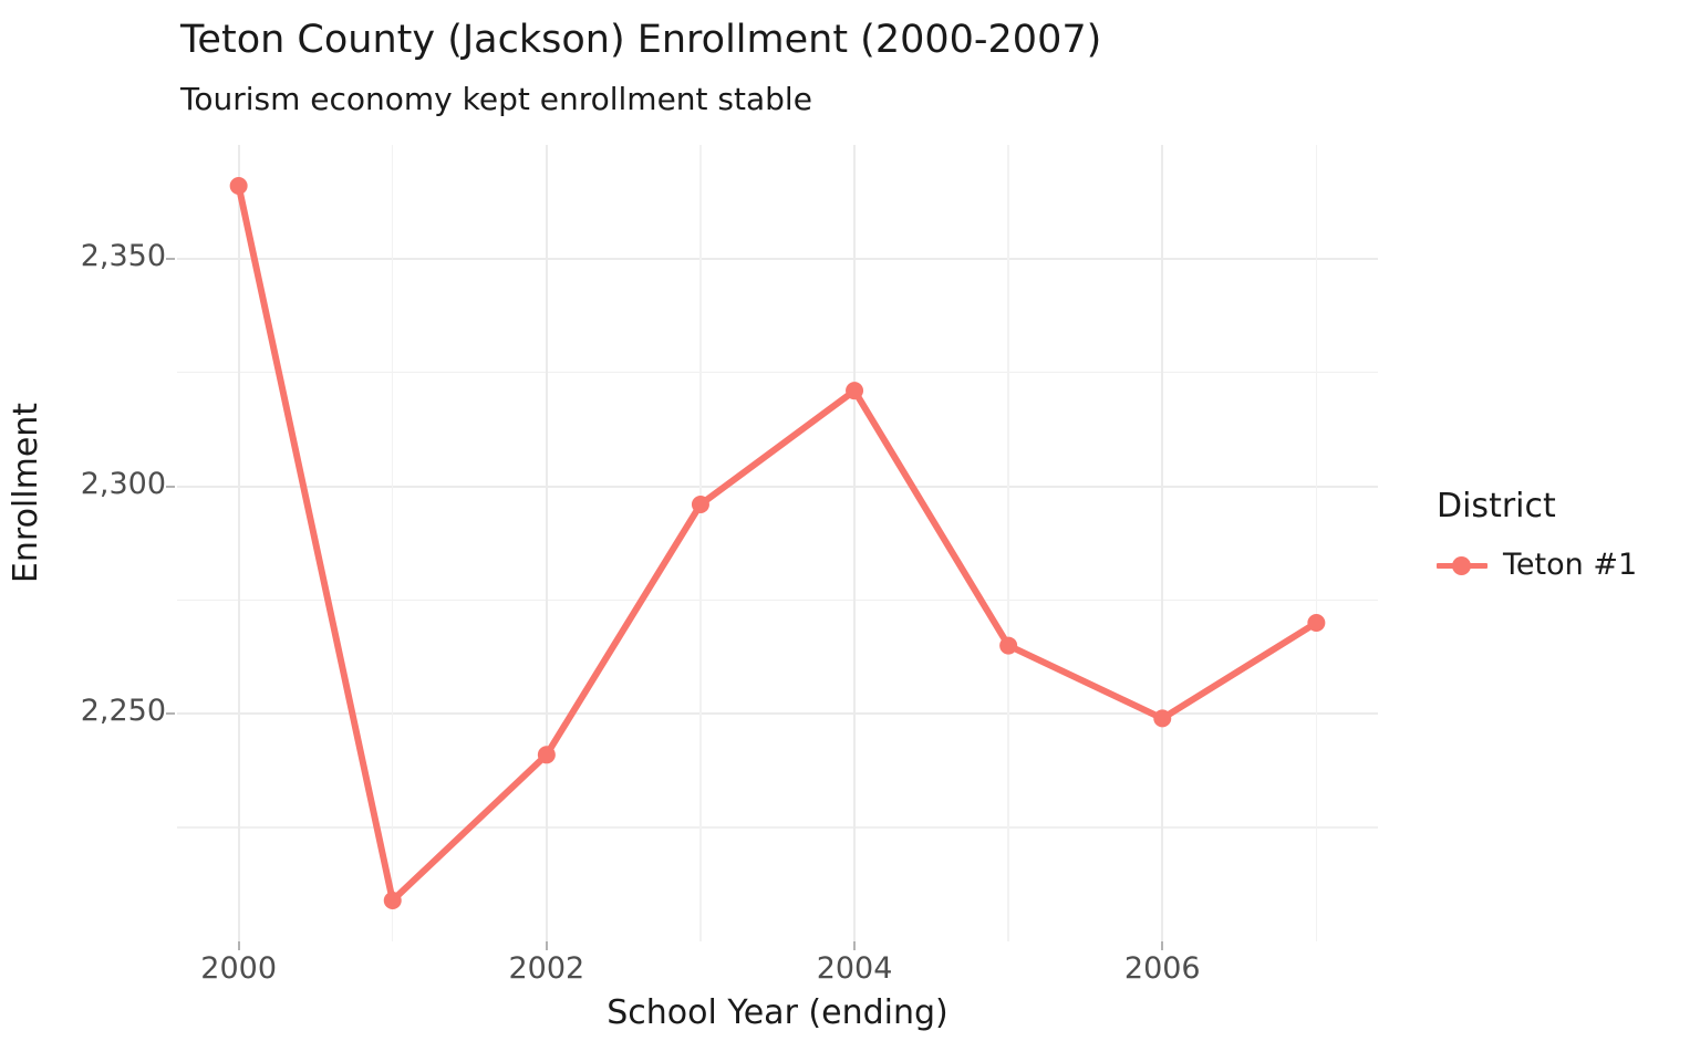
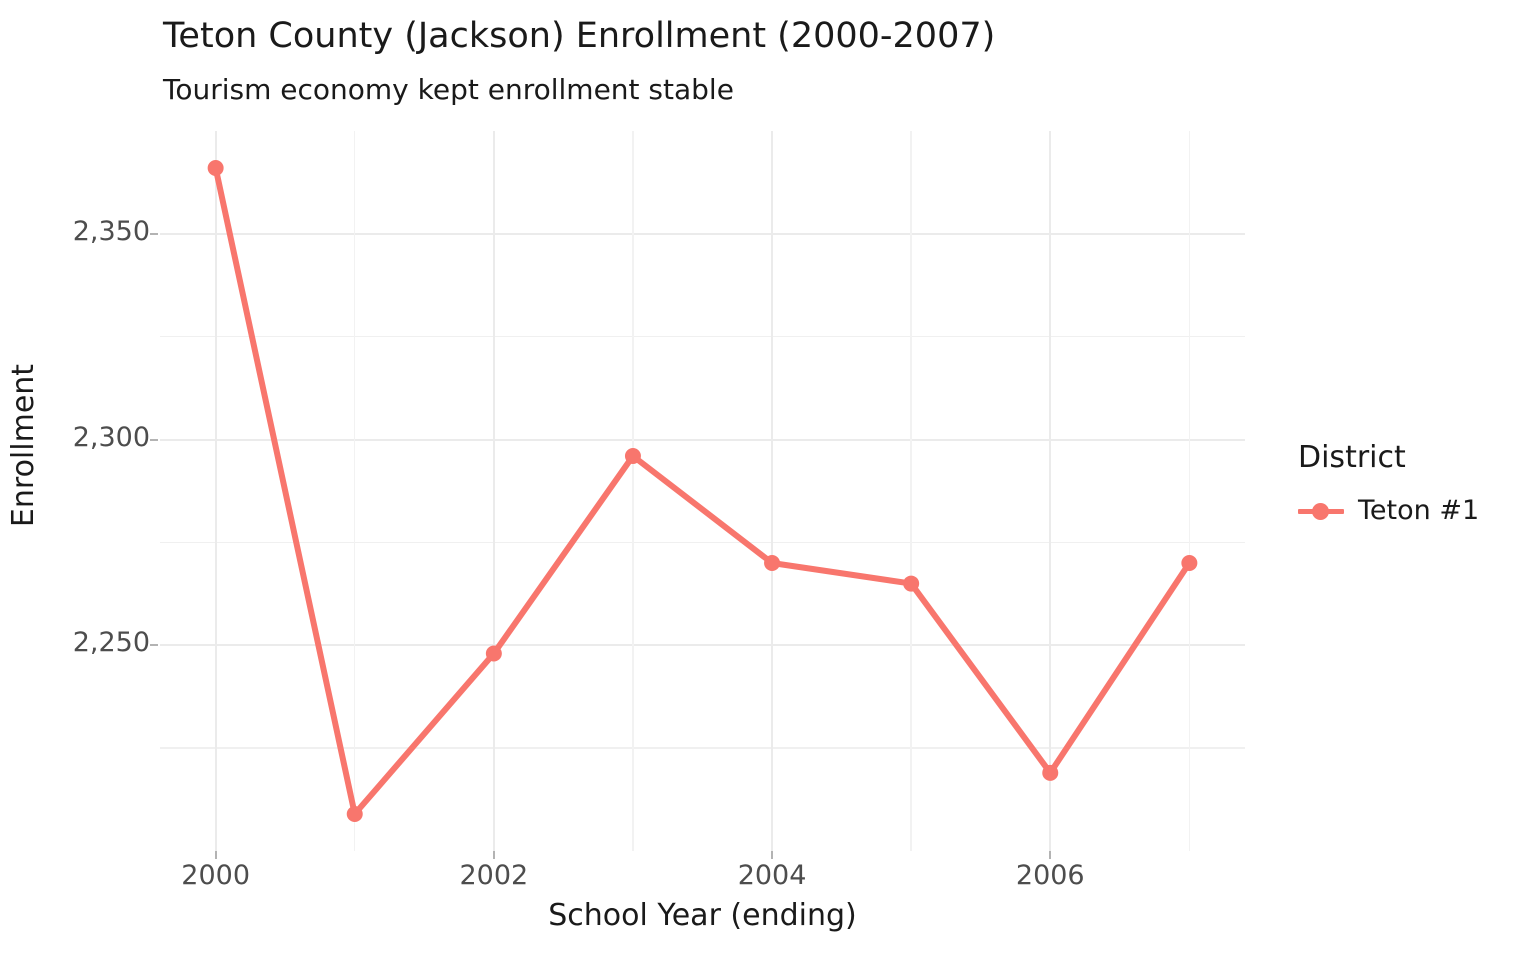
2002: 2241 -> 2248
2004: 2321 -> 2270
2006: 2249 -> 2219
